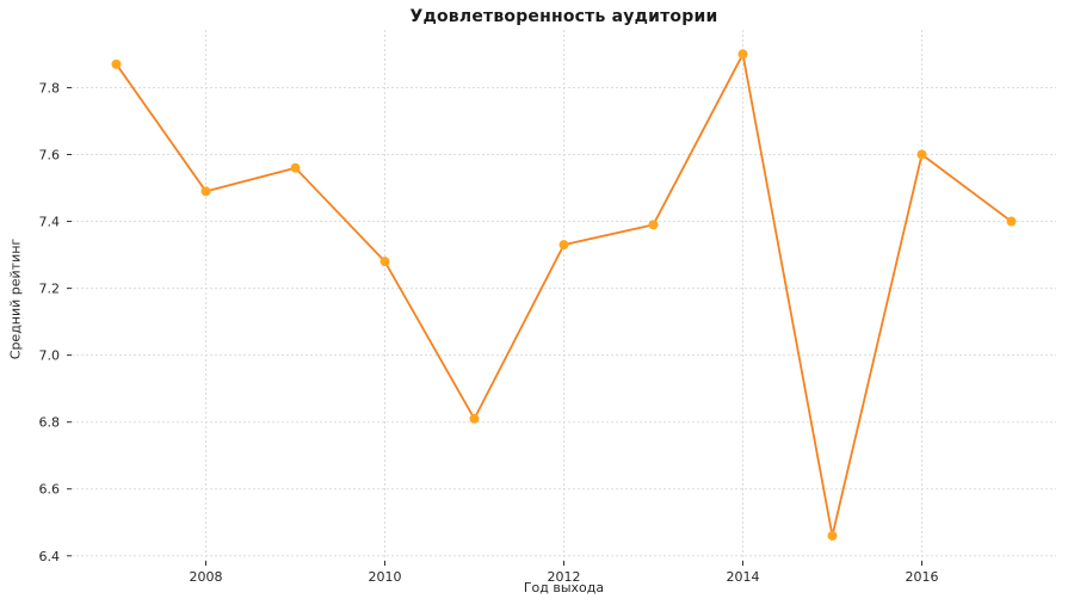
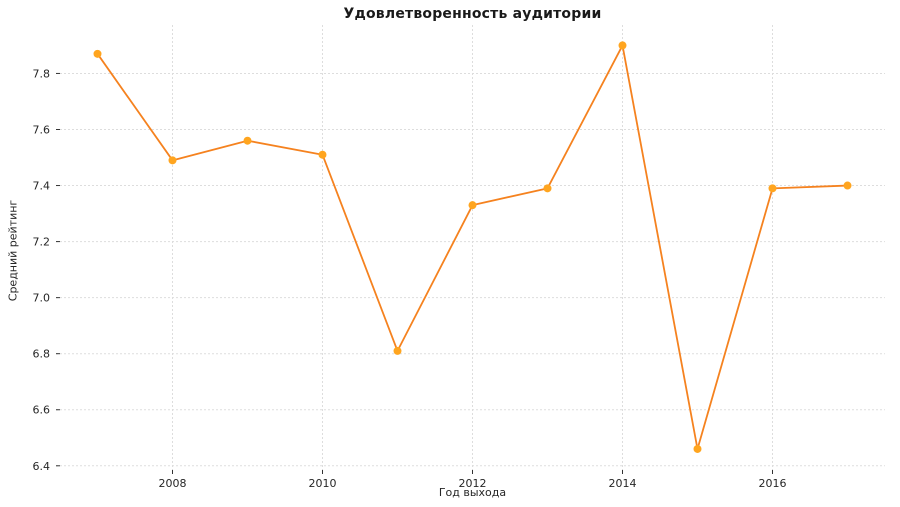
2010: 7.28 -> 7.51
2016: 7.60 -> 7.39
